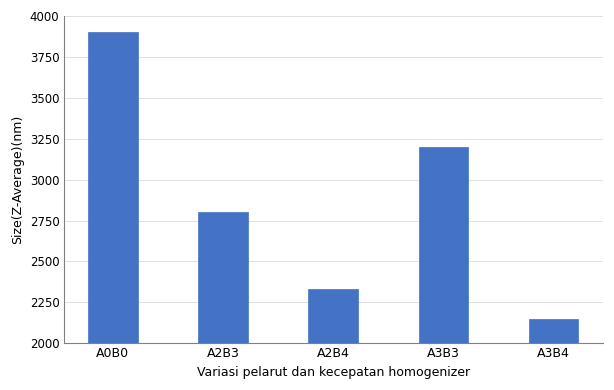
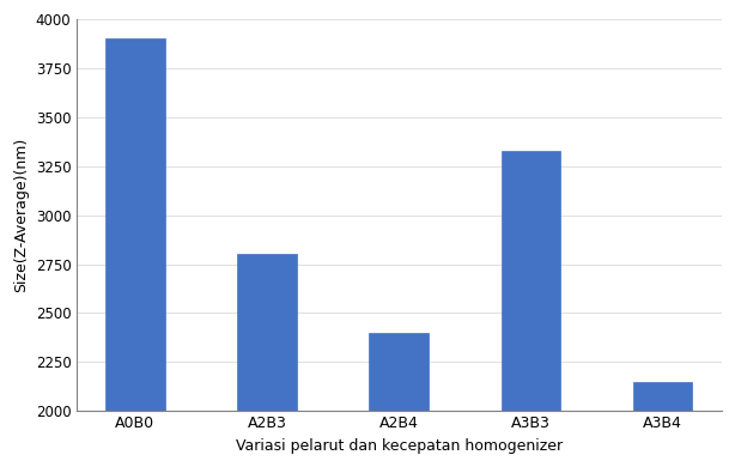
A2B4: 2330 -> 2400
A3B3: 3200 -> 3320
